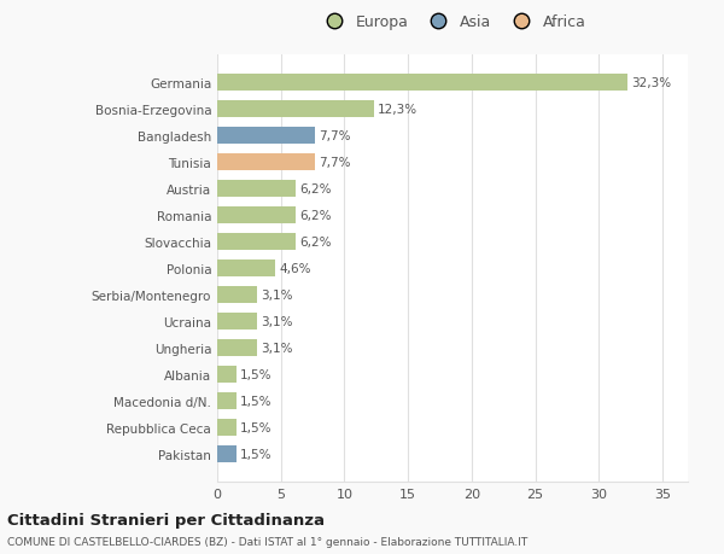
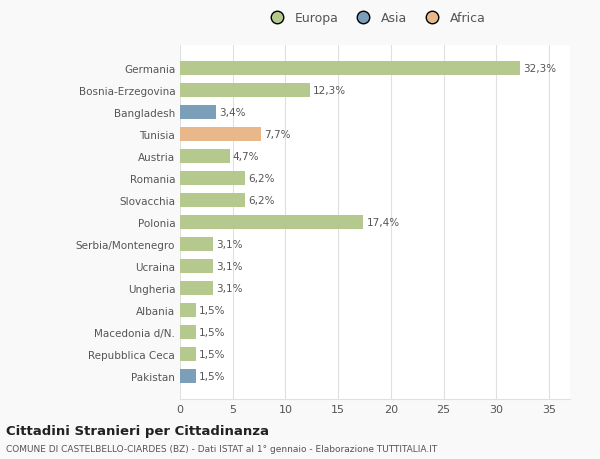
Bangladesh: 7,7% -> 3,4%
Austria: 6,2% -> 4,7%
Polonia: 4,6% -> 17,4%
